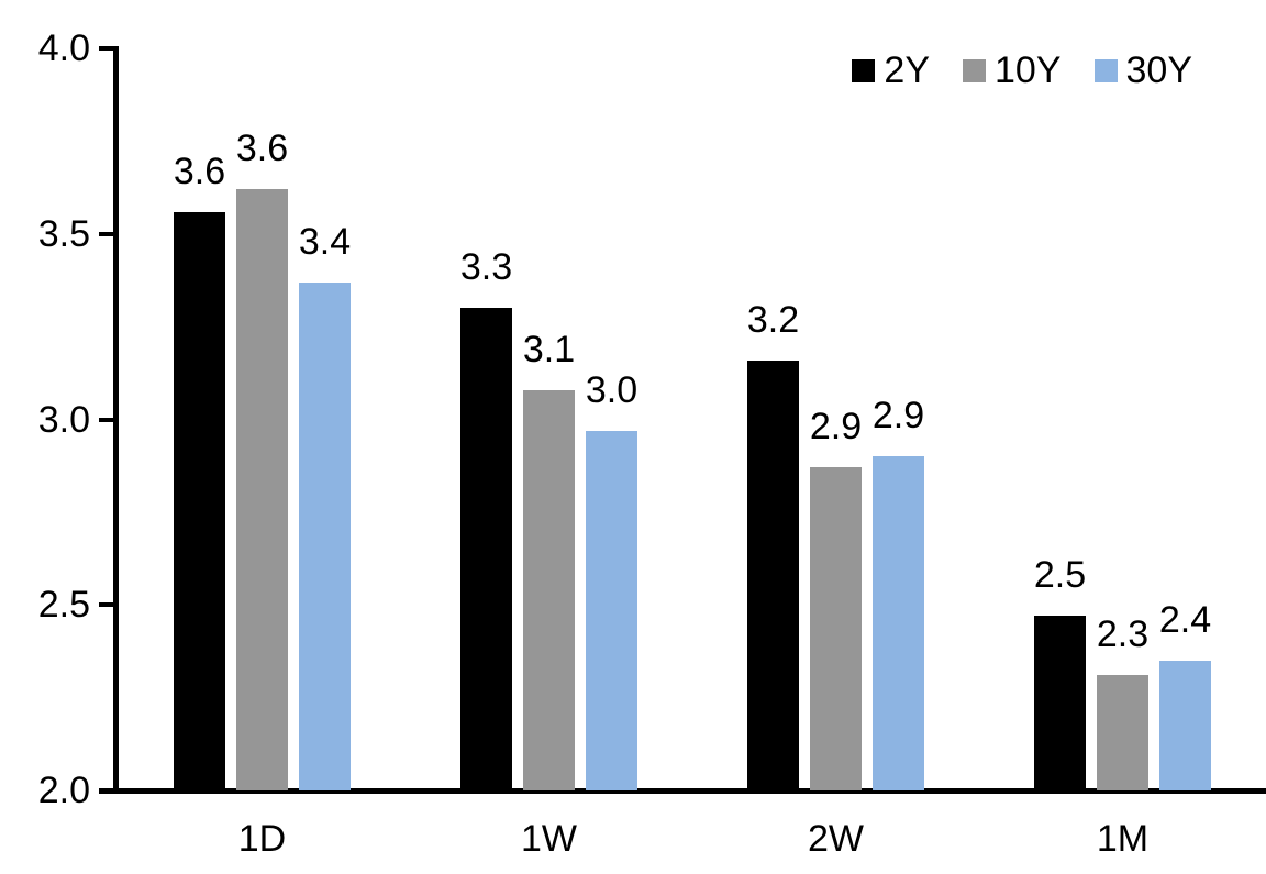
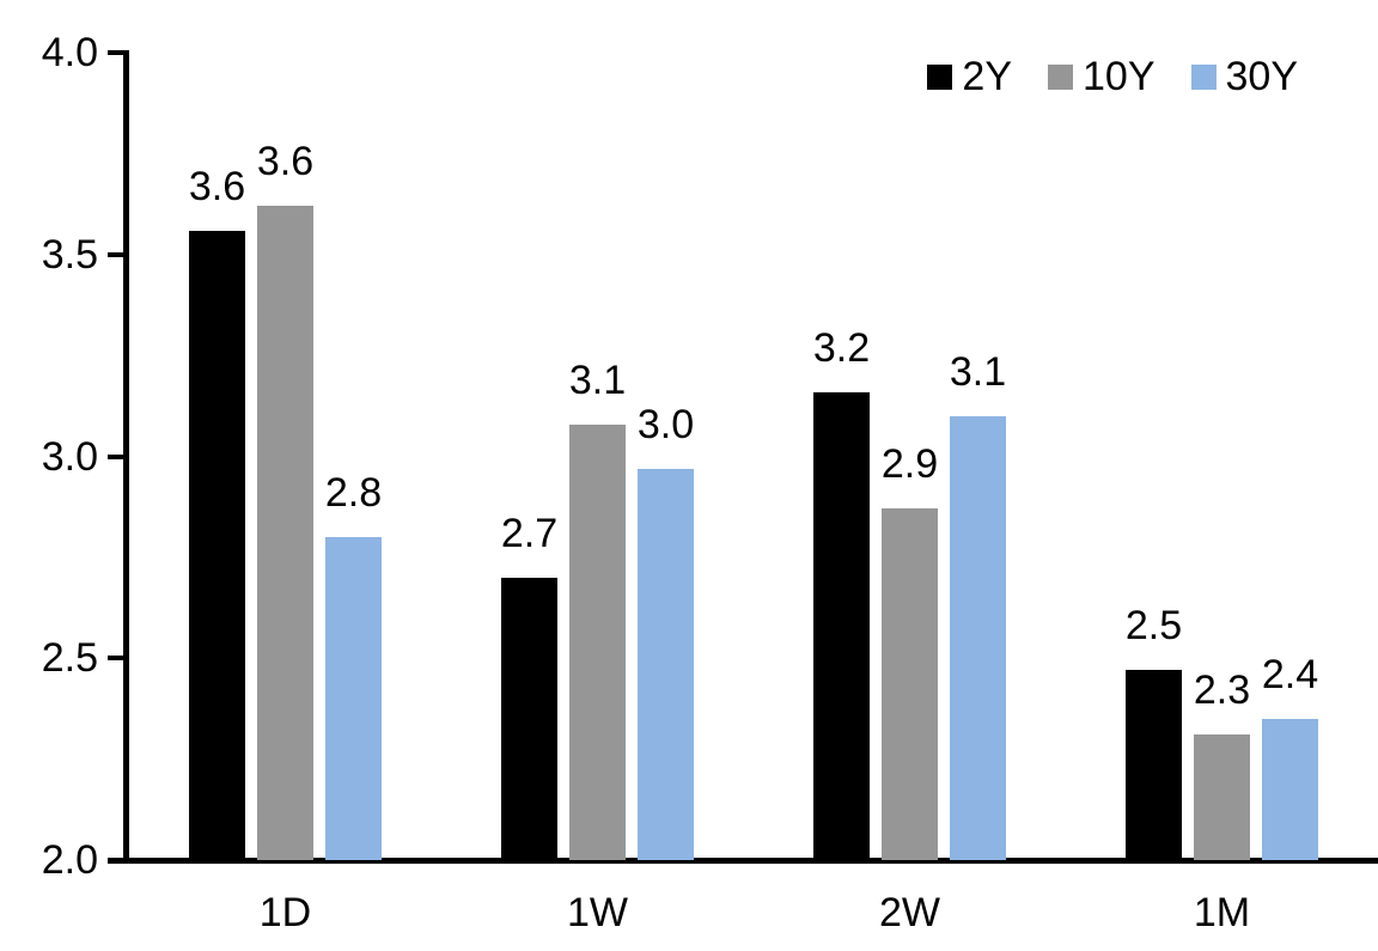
30Y/1D: 3.4 -> 2.8
2Y/1W: 3.3 -> 2.7
30Y/2W: 2.9 -> 3.1
